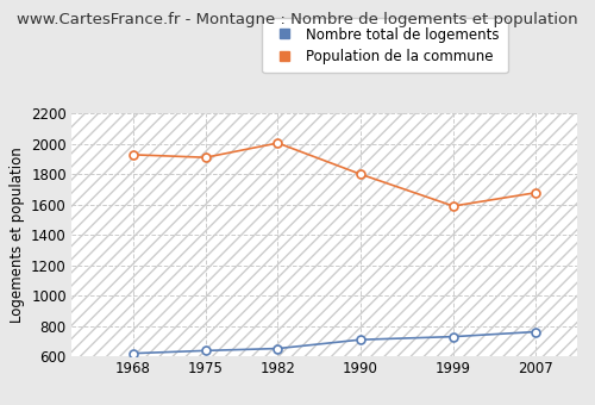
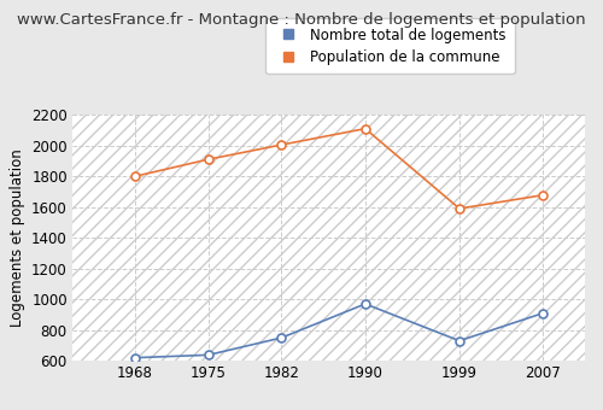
Population de la commune/1968: 1930 -> 1800
Nombre total de logements/1982: 650 -> 750
Nombre total de logements/1990: 710 -> 970
Population de la commune/1990: 1800 -> 2110
Nombre total de logements/2007: 760 -> 910
